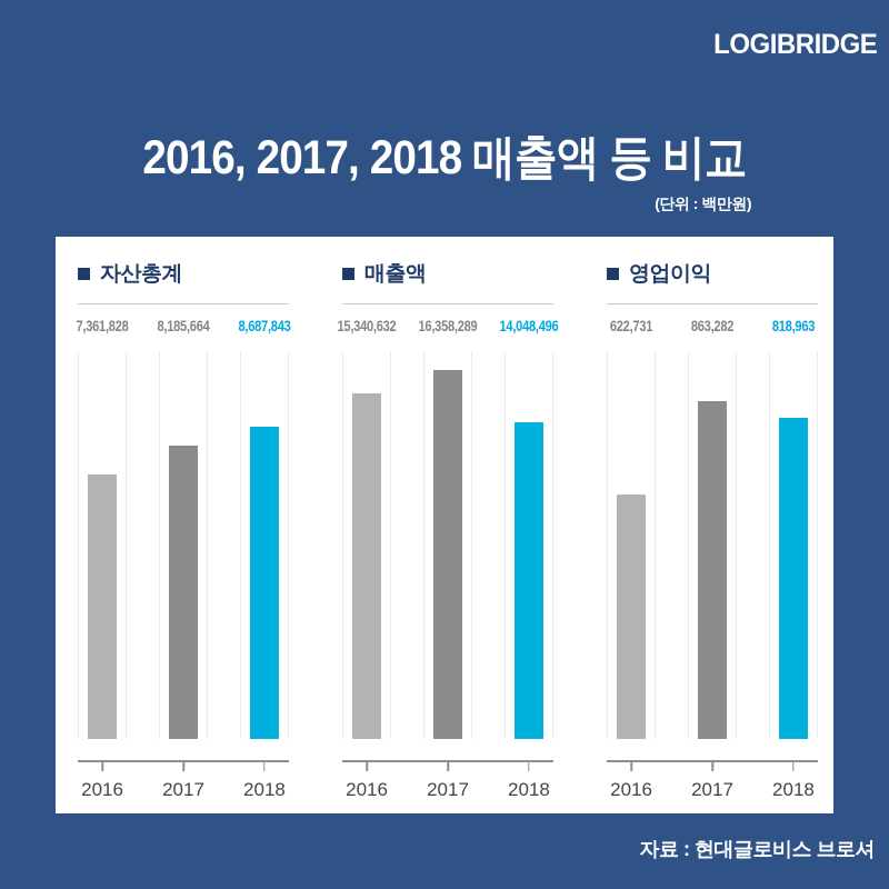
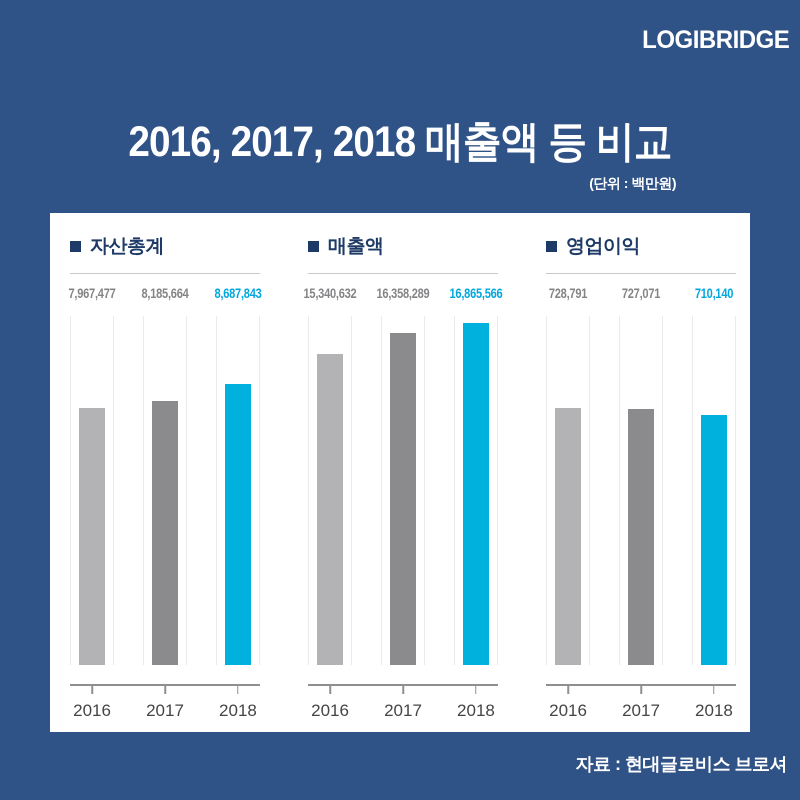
자산총계/2016: 7,361,828 -> 7,967,477
매출액/2018: 14,048,496 -> 16,865,566
영업이익/2016: 622,731 -> 728,791
영업이익/2017: 863,282 -> 727,071
영업이익/2018: 818,963 -> 710,140
